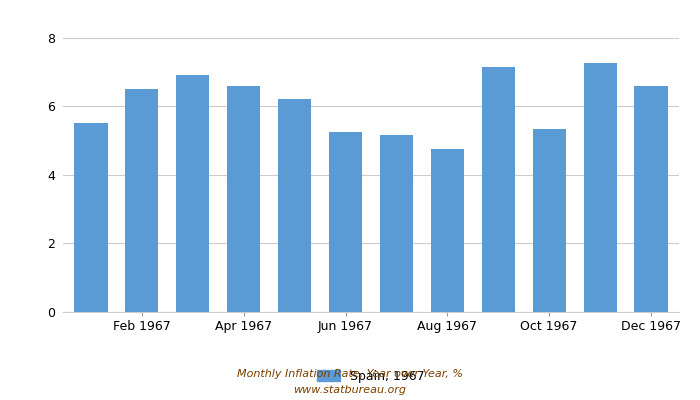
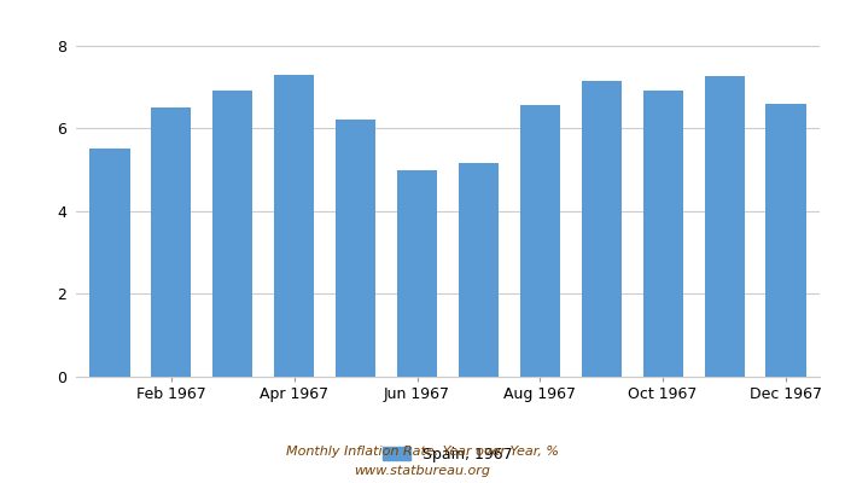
Apr 1967: 6.60 -> 7.30
Jun 1967: 5.25 -> 5.00
Aug 1967: 4.75 -> 6.55
Oct 1967: 5.35 -> 6.90
